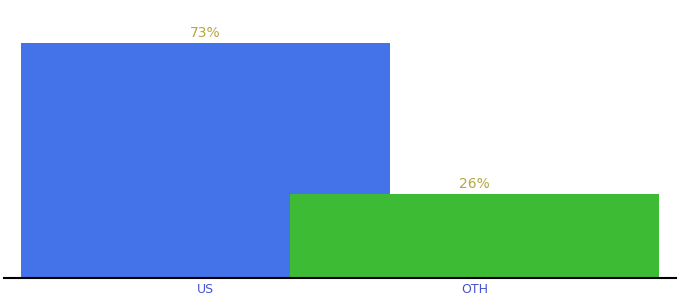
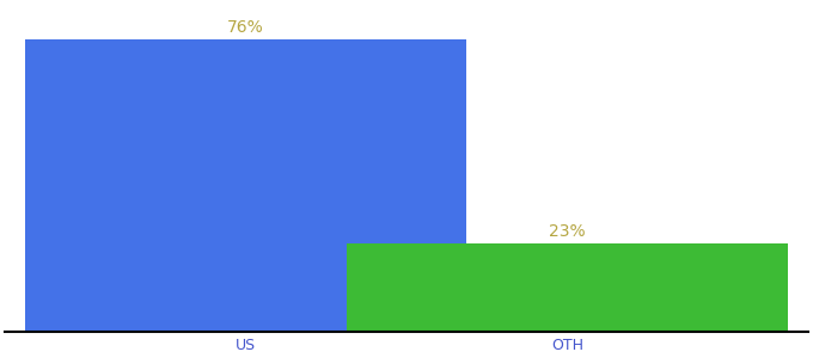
US: 73% -> 76%
OTH: 26% -> 23%
